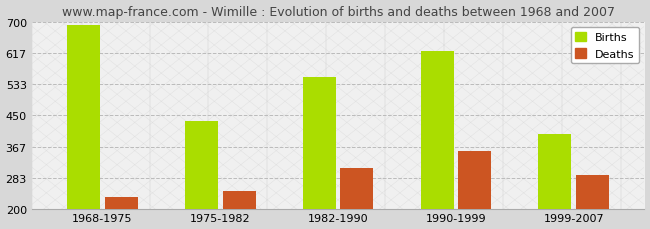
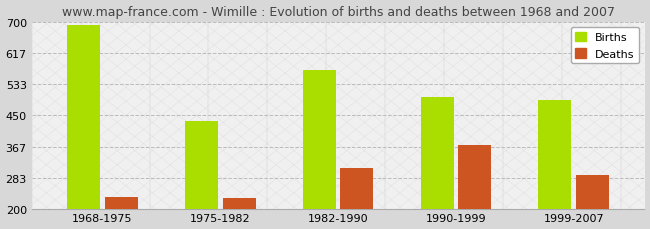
Deaths/1975-1982: 248 -> 230
Births/1982-1990: 551 -> 570
Births/1990-1999: 622 -> 500
Deaths/1990-1999: 355 -> 370
Births/1999-2007: 401 -> 490
